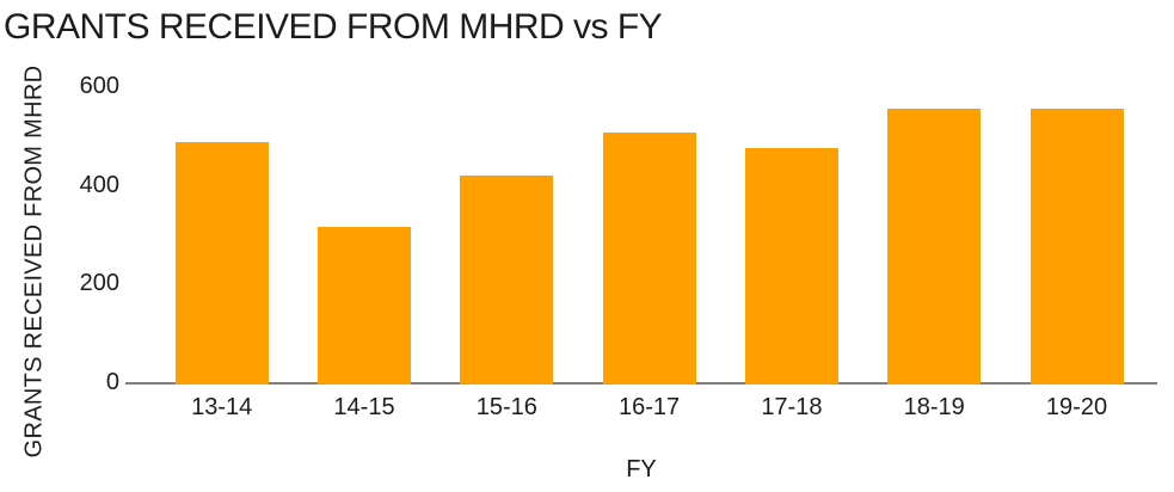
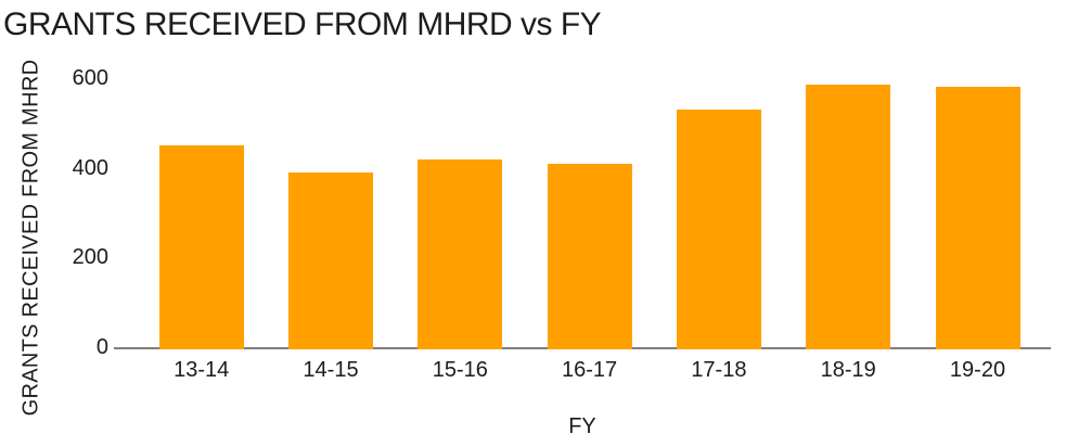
13-14: 490 -> 450
14-15: 320 -> 400
16-17: 510 -> 410
17-18: 480 -> 530
18-19: 560 -> 590
19-20: 560 -> 580
